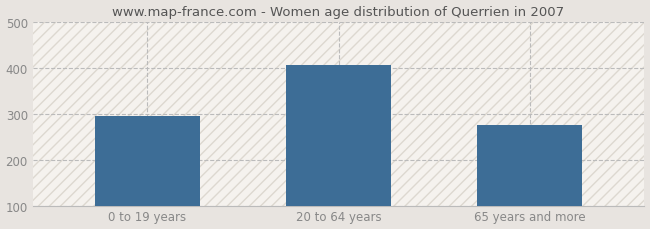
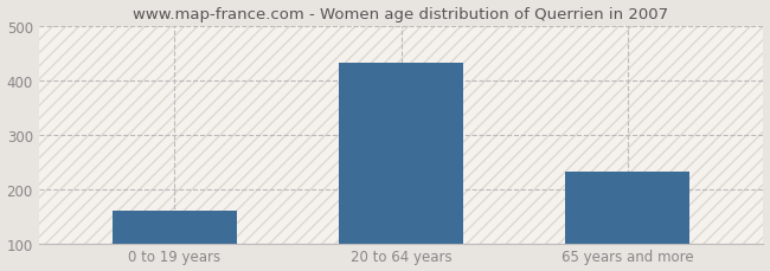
0 to 19 years: 295 -> 161
20 to 64 years: 405 -> 432
65 years and more: 275 -> 232
